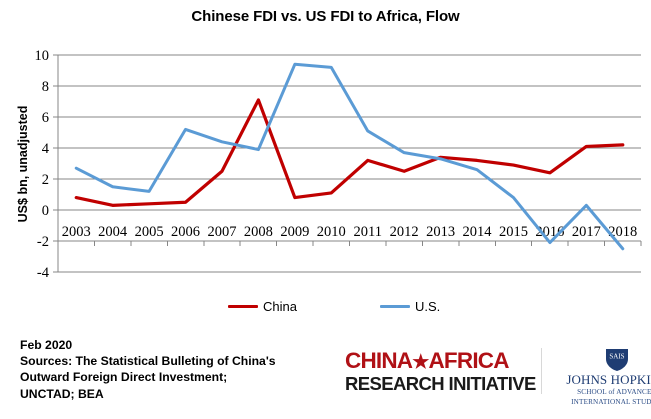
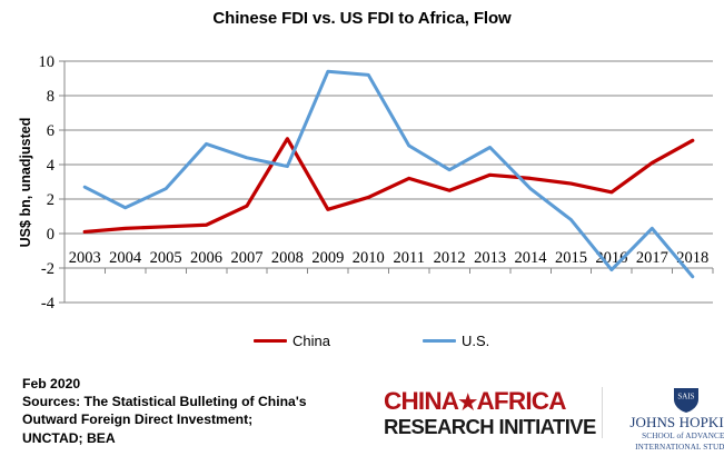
China/2003: 0.8 -> 0.1
U.S./2005: 1.2 -> 2.6
China/2007: 2.5 -> 1.6
China/2008: 7.1 -> 5.5
China/2009: 0.8 -> 1.4
China/2010: 1.1 -> 2.1
U.S./2013: 3.3 -> 5.0
China/2018: 4.2 -> 5.4
